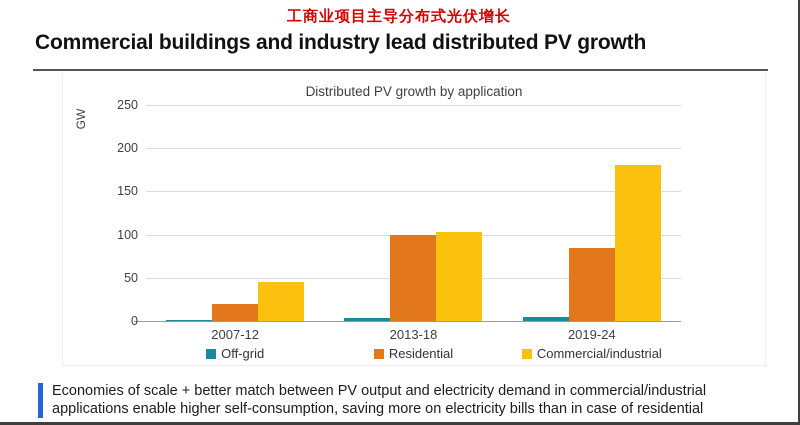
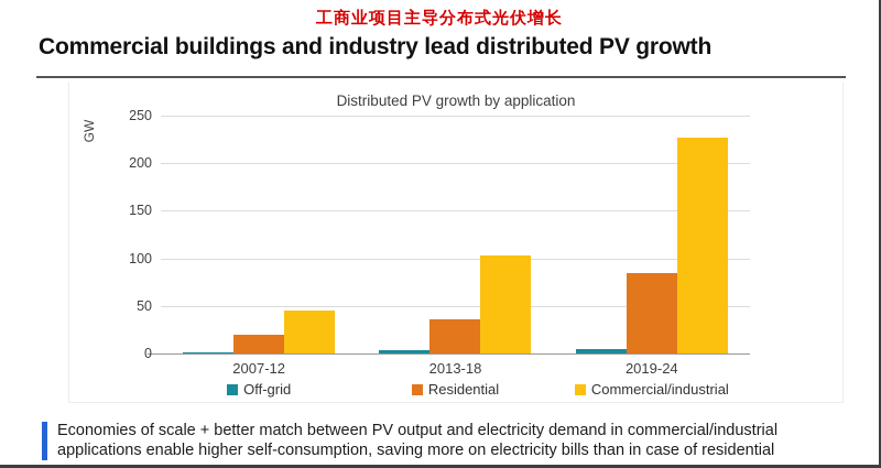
Residential/2013-18: 100 -> 40
Commercial/industrial/2019-24: 180 -> 230
